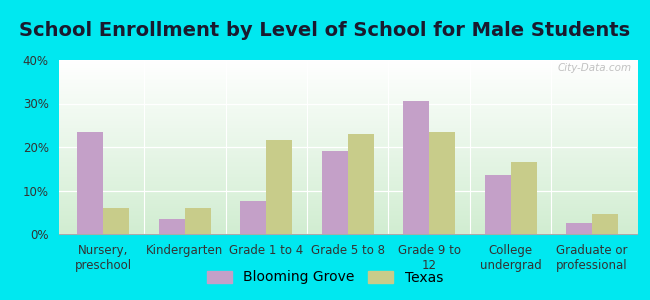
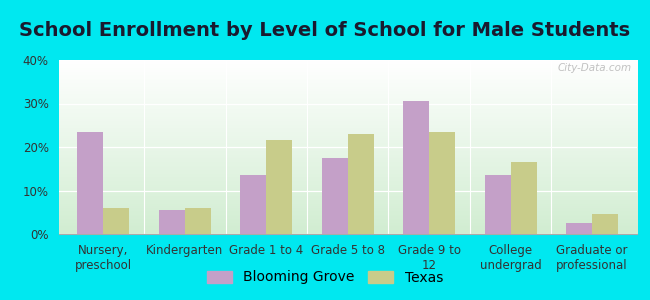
Blooming Grove/Kindergarten: 3.5% -> 5.5%
Blooming Grove/Grade 1 to 4: 7.5% -> 13.5%
Blooming Grove/Grade 5 to 8: 19.0% -> 17.5%
